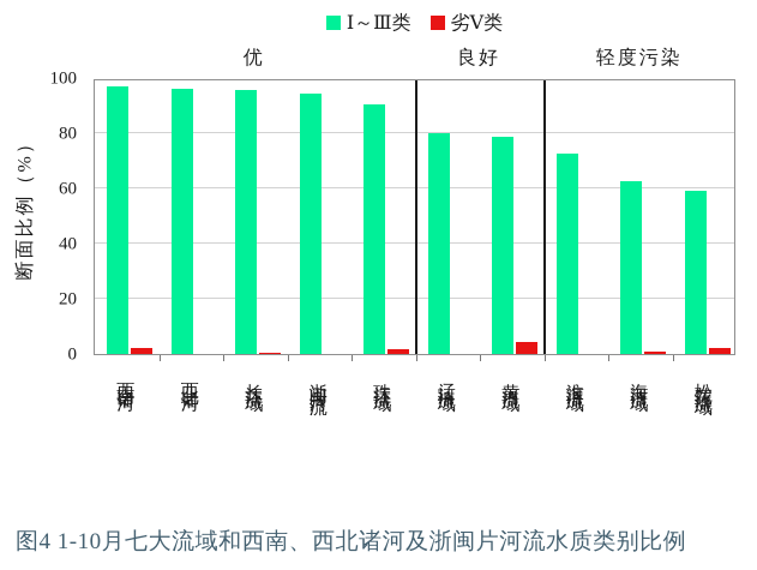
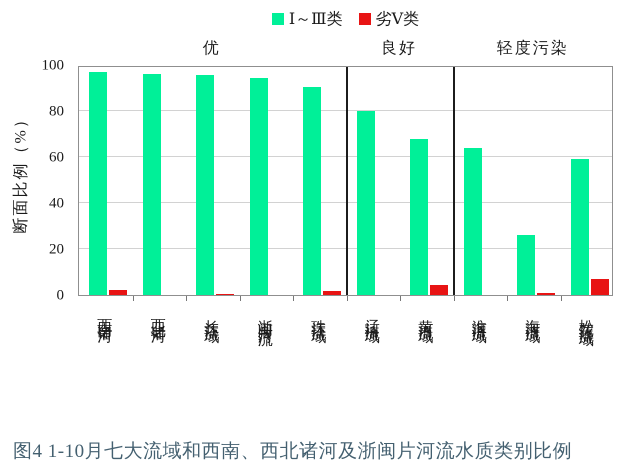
Ⅰ～Ⅲ类/黄河流域: 78 -> 68
Ⅰ～Ⅲ类/淮河流域: 72 -> 64
Ⅰ～Ⅲ类/海河流域: 62 -> 26
劣Ⅴ类/松花江流域: 2 -> 7
